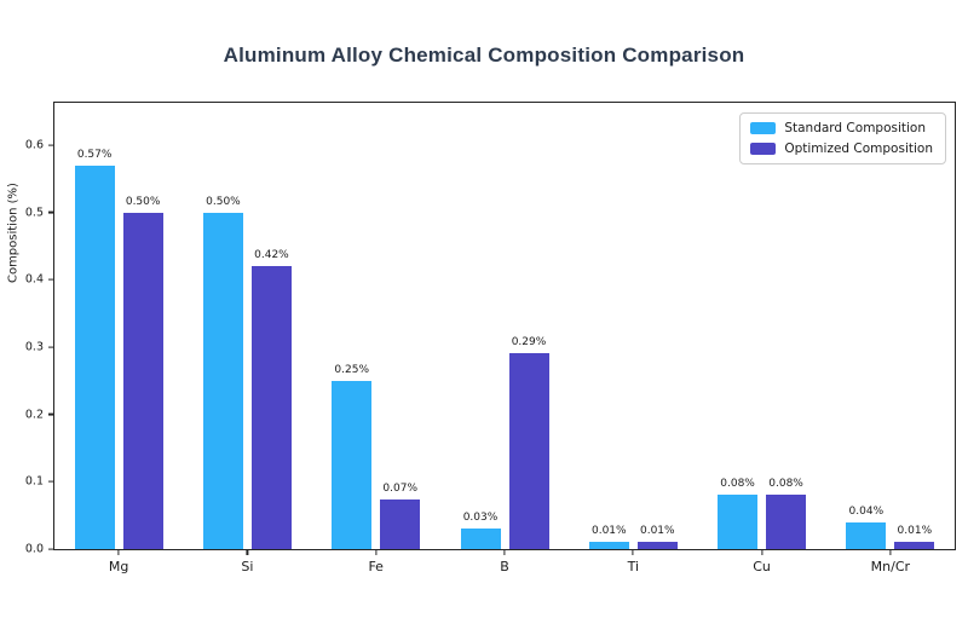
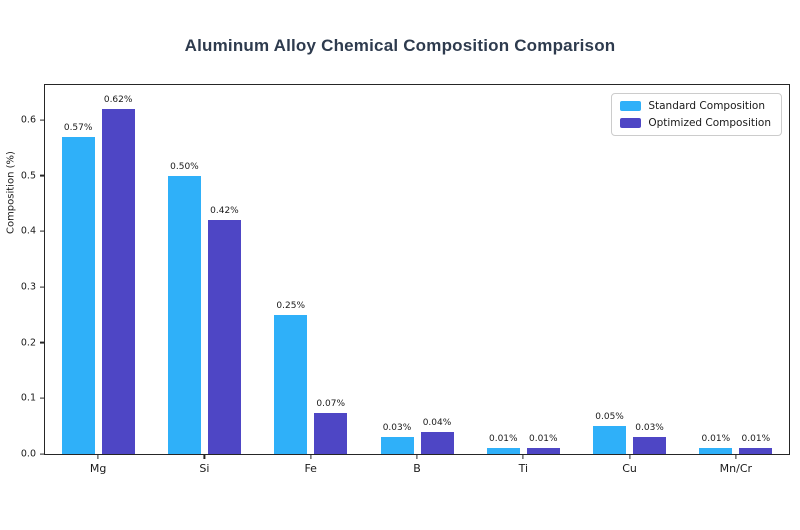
Optimized Composition/Mg: 0.50% -> 0.62%
Optimized Composition/B: 0.29% -> 0.04%
Standard Composition/Cu: 0.08% -> 0.05%
Optimized Composition/Cu: 0.08% -> 0.03%
Standard Composition/Mn/Cr: 0.04% -> 0.01%
